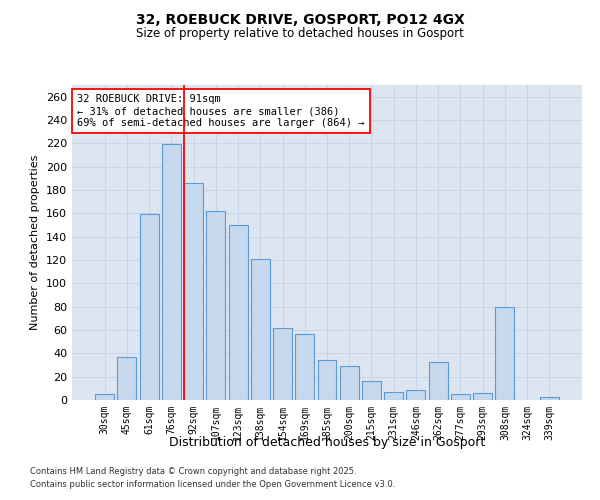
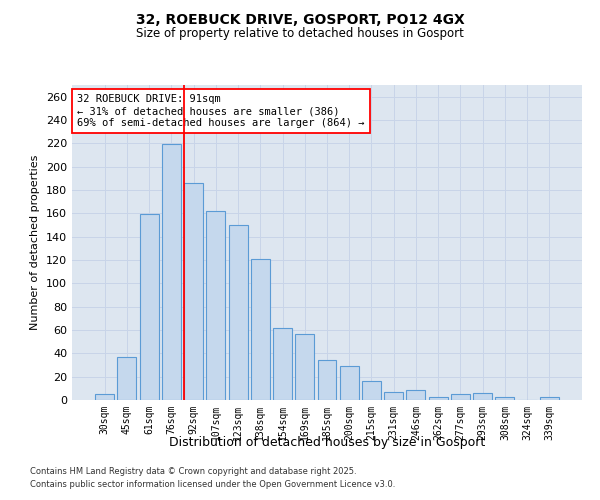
262sqm: 33 -> 3
308sqm: 80 -> 3
